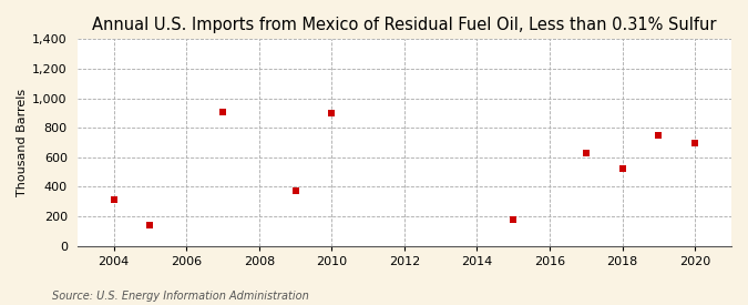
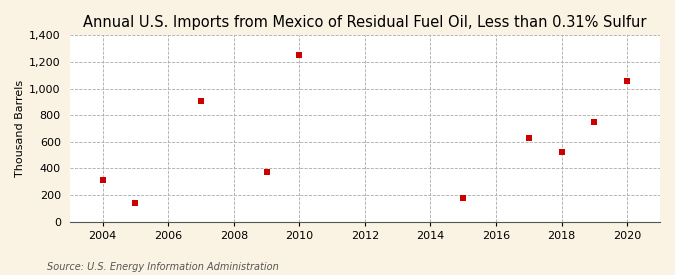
2010: 900 -> 1,250
2020: 700 -> 1,060
